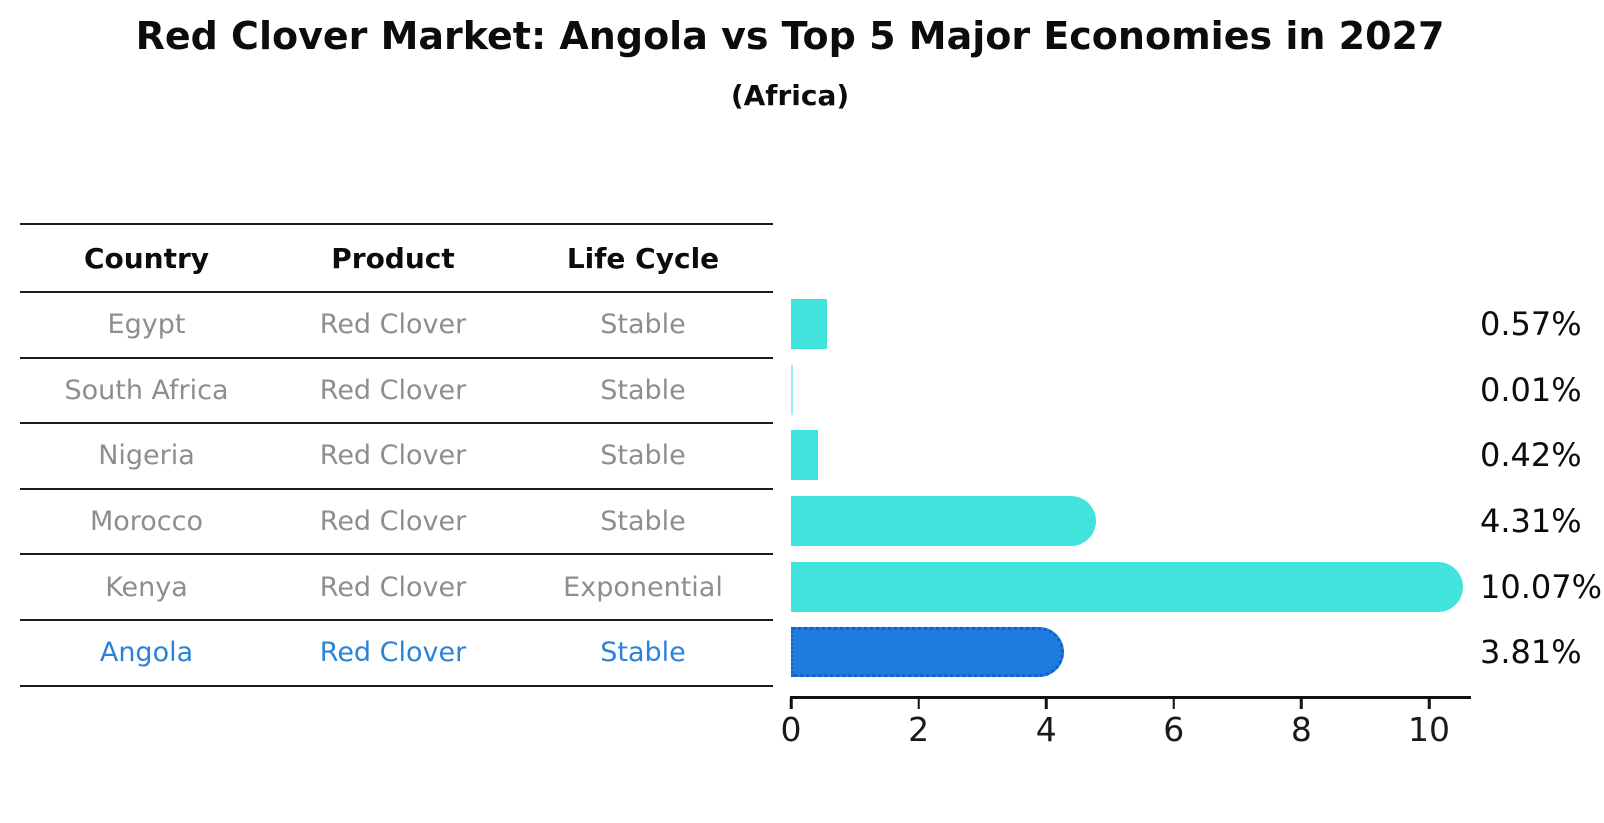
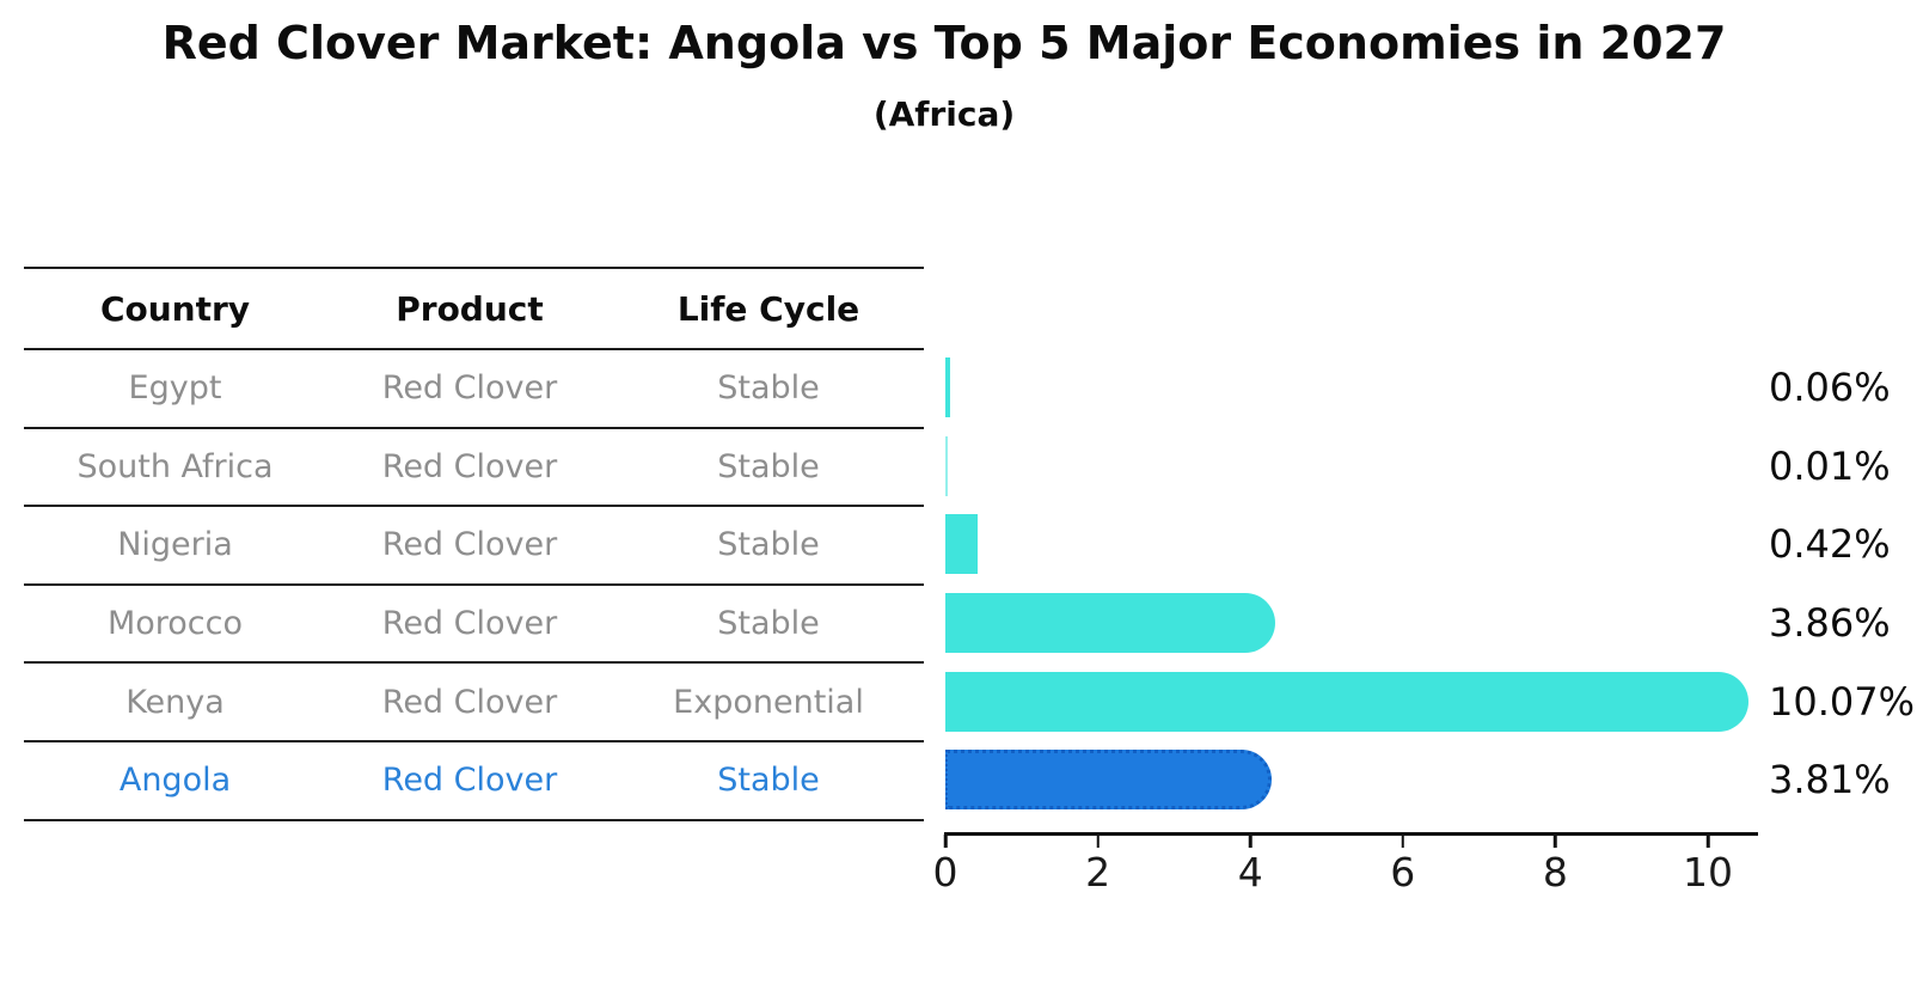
Egypt: 0.57% -> 0.06%
Morocco: 4.31% -> 3.86%
